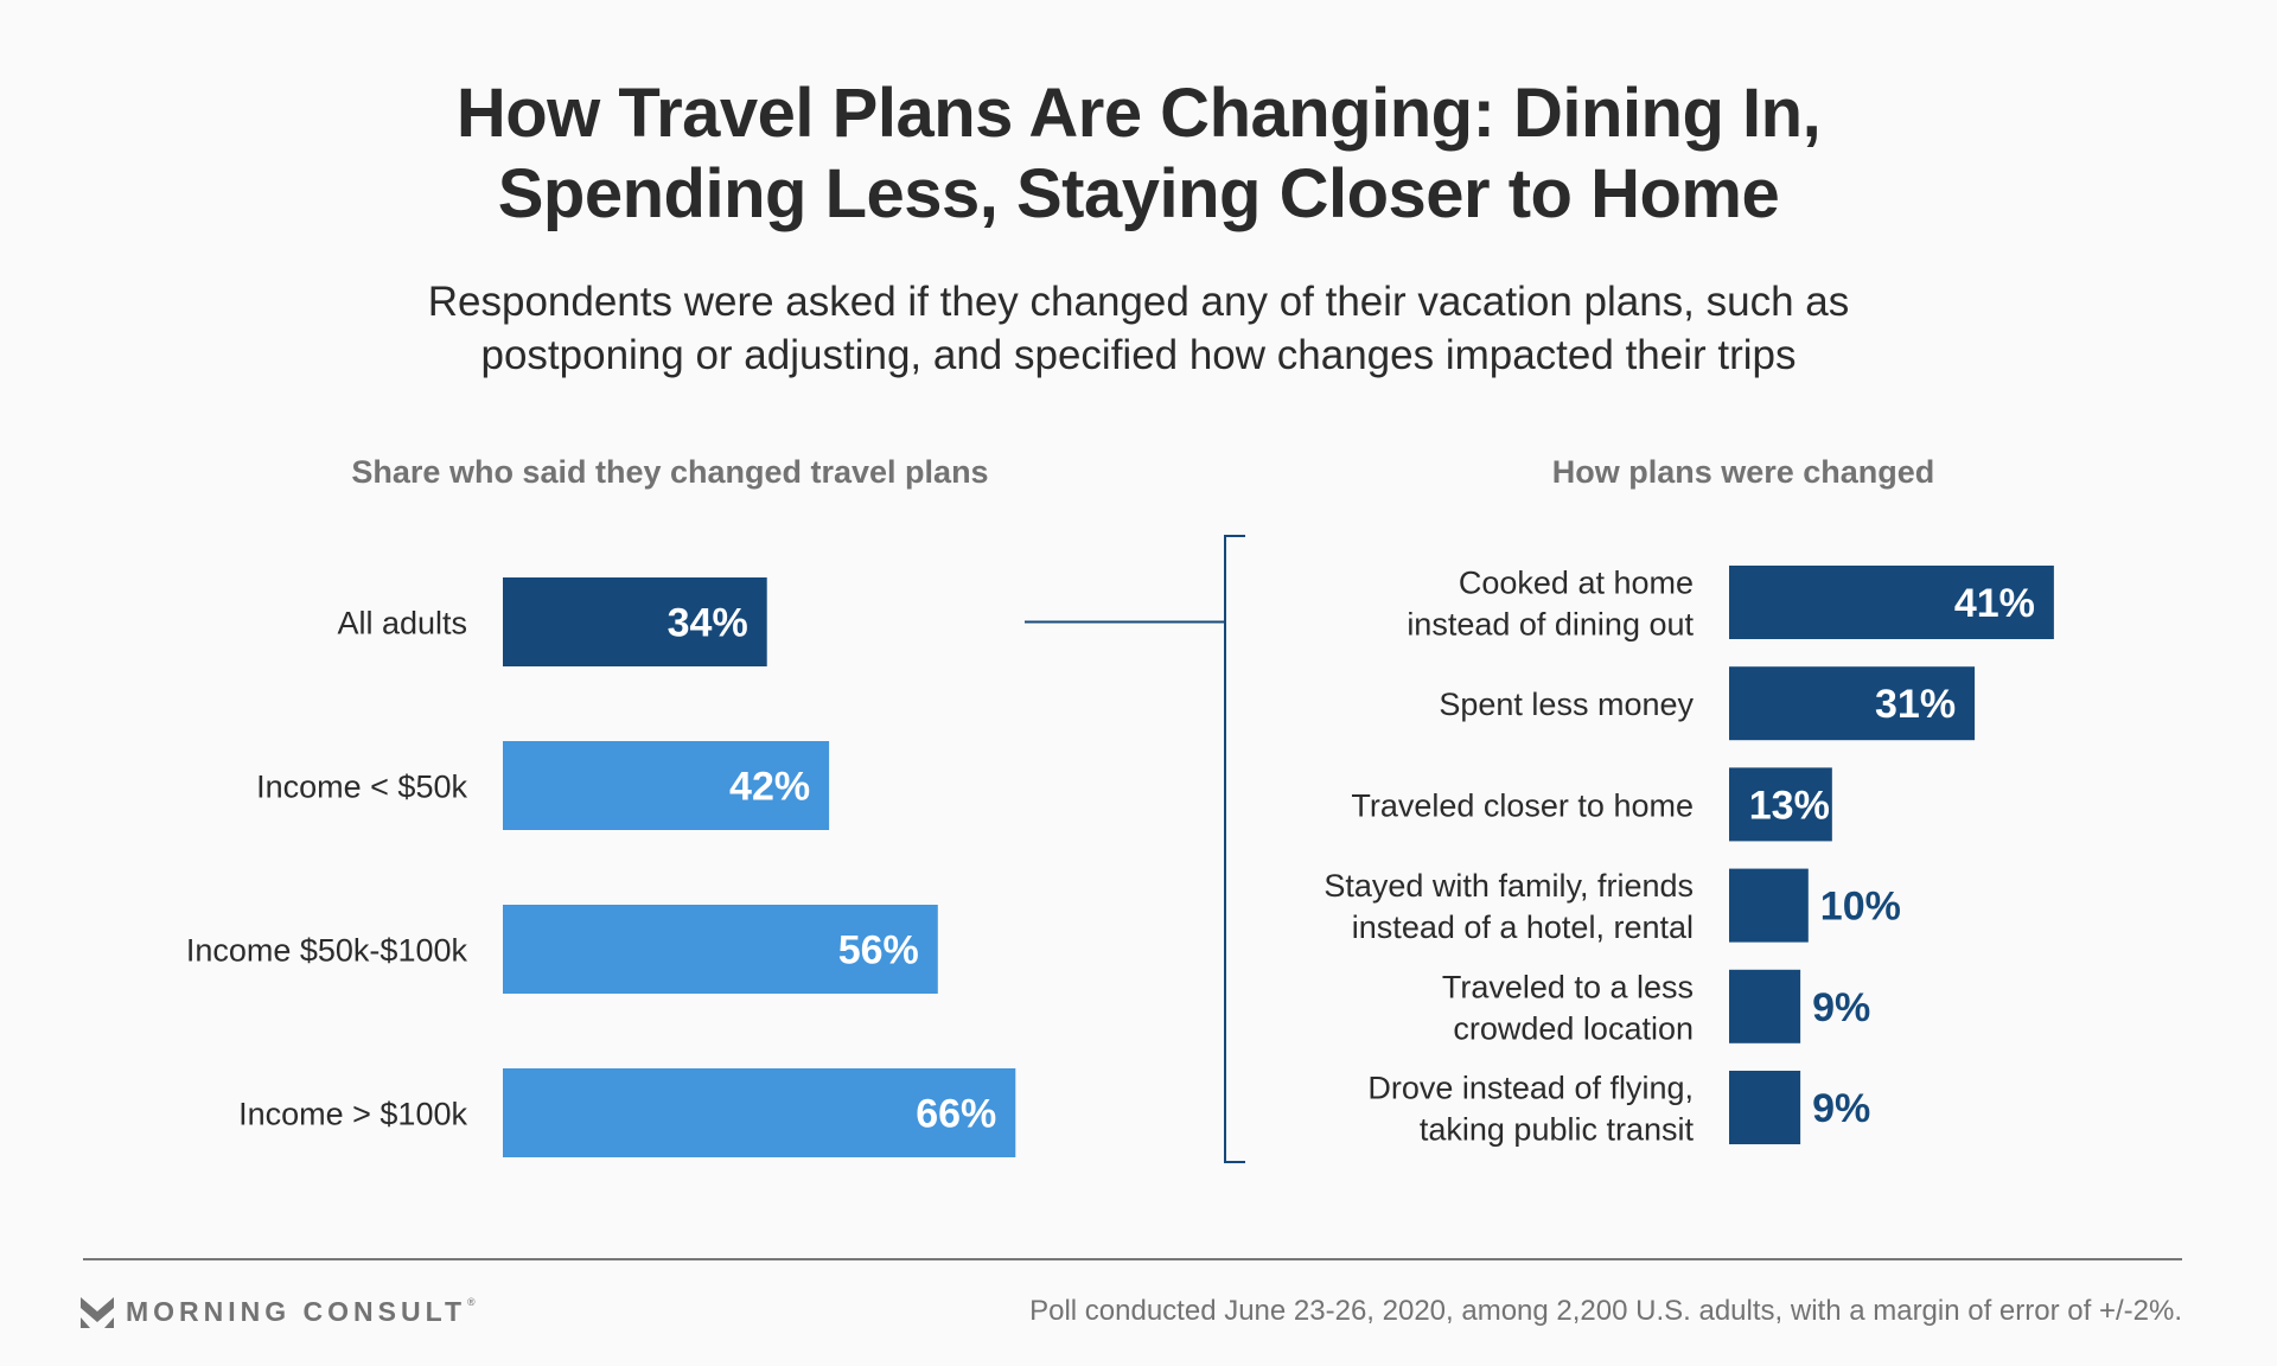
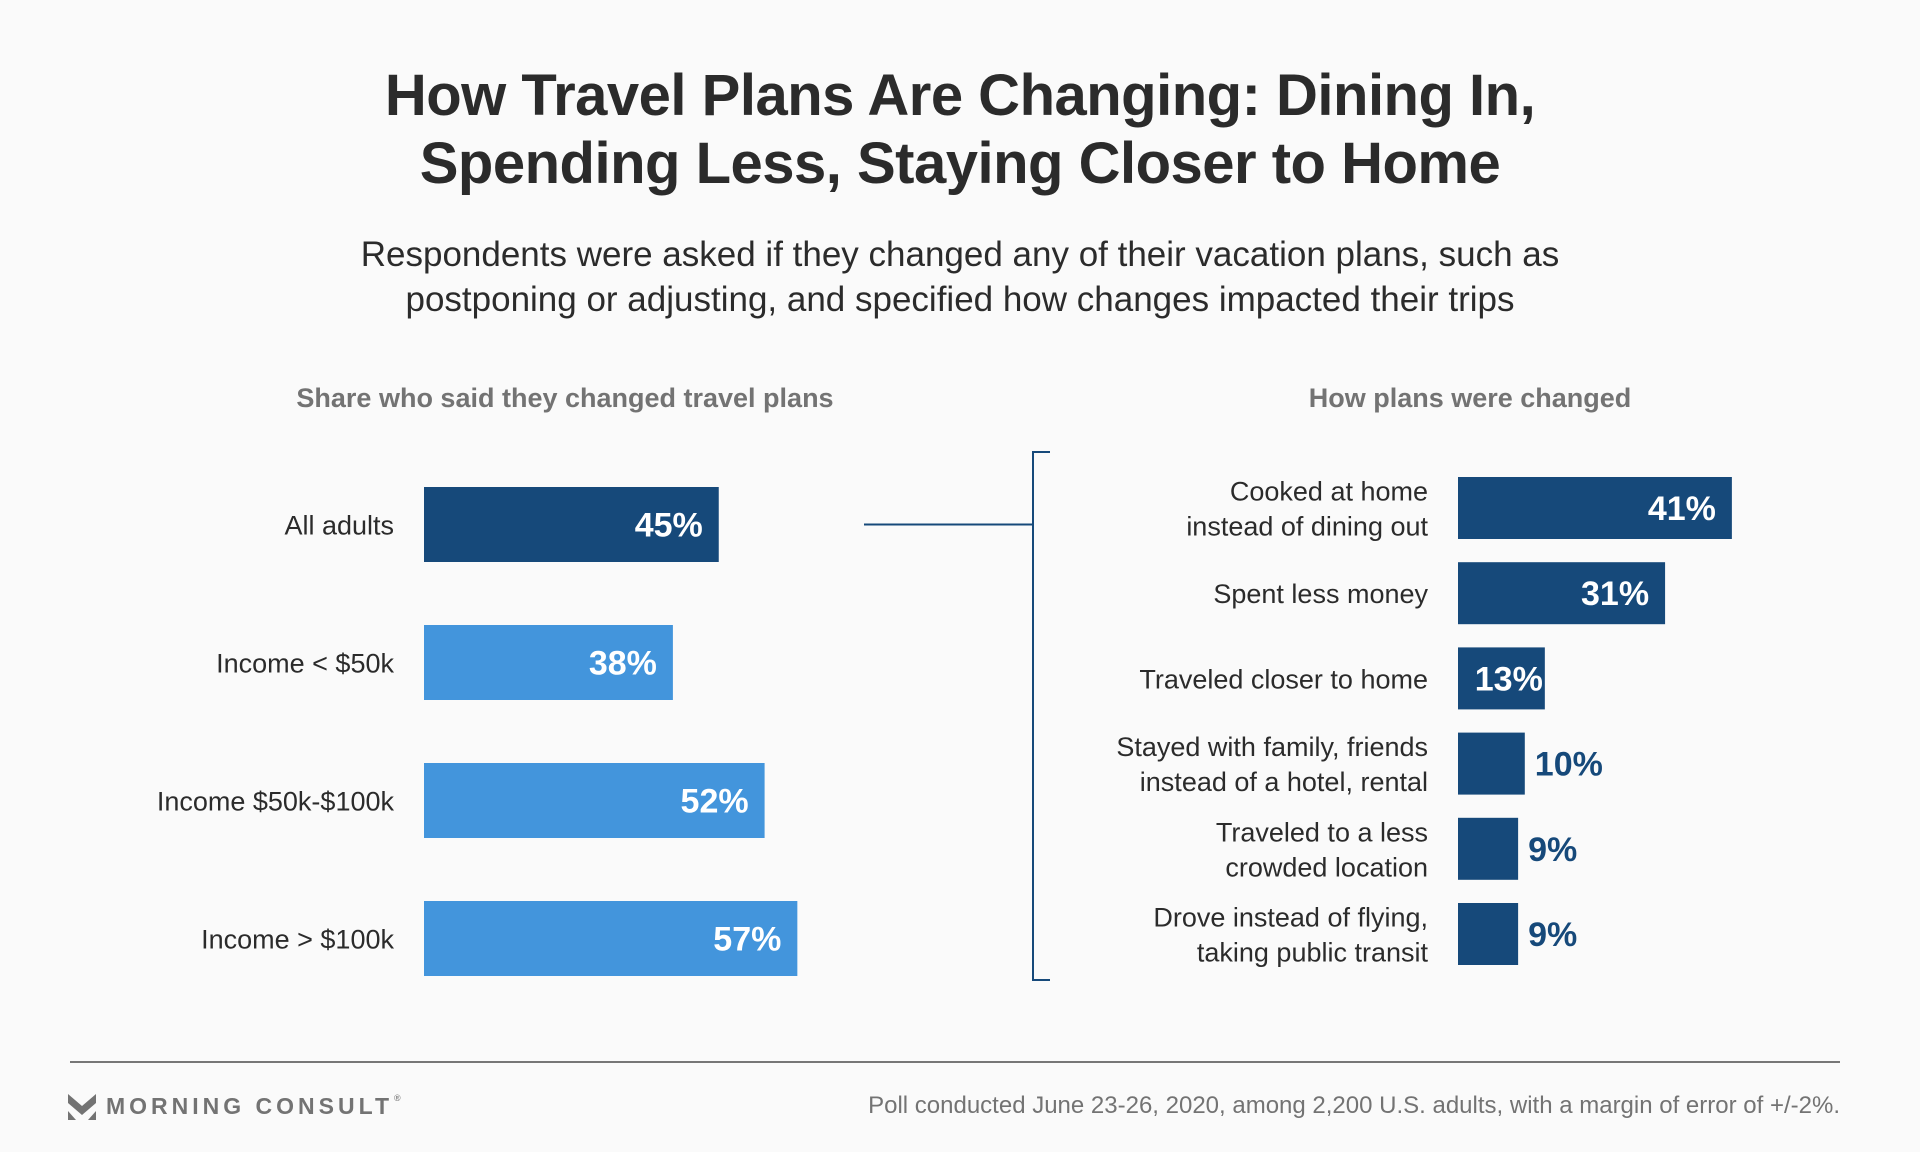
Share who said they changed travel plans/All adults: 34% -> 45%
Share who said they changed travel plans/Income < $50k: 42% -> 38%
Share who said they changed travel plans/Income $50k-$100k: 56% -> 52%
Share who said they changed travel plans/Income > $100k: 66% -> 57%
